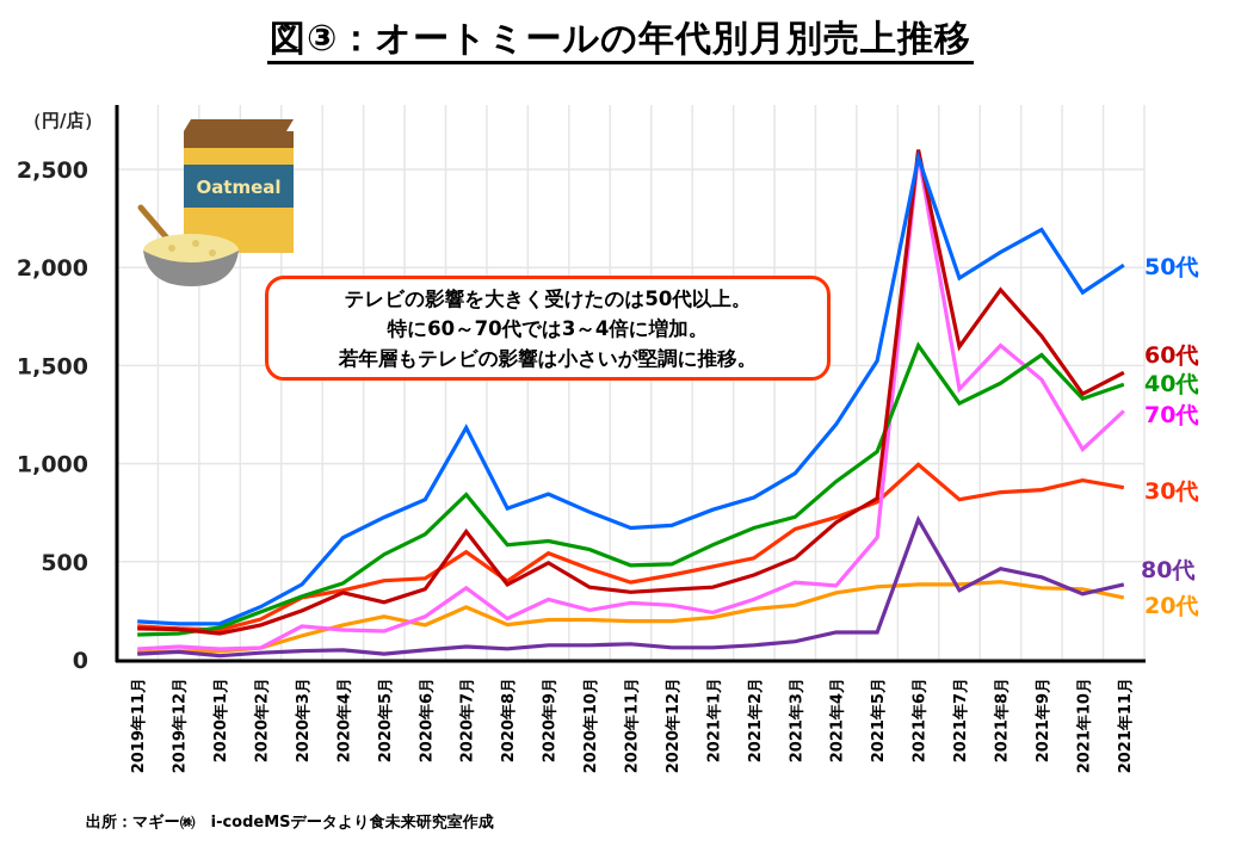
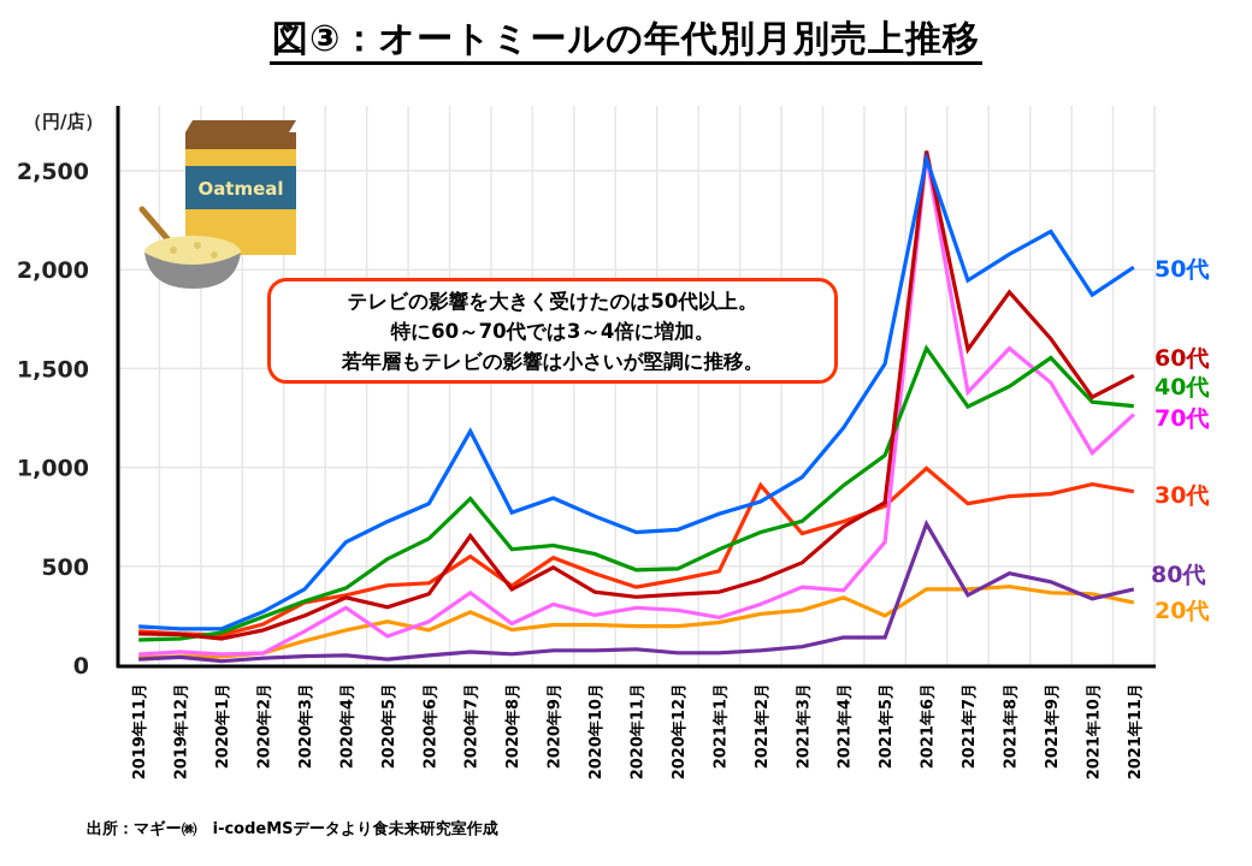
70代/2020年4月: 150 -> 290
30代/2021年2月: 520 -> 910
20代/2021年5月: 370 -> 250
40代/2021年11月: 1400 -> 1310
